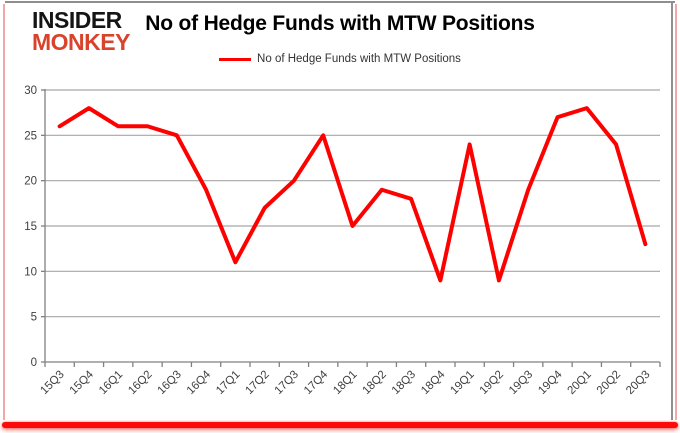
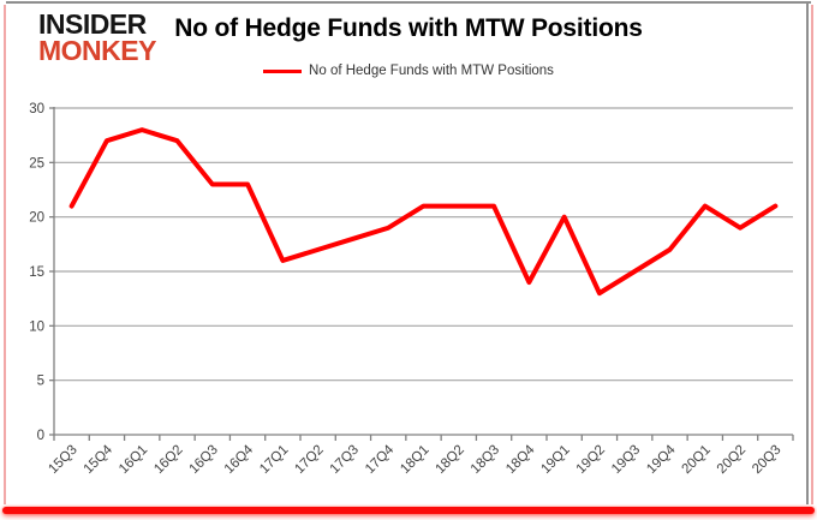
15Q3: 26 -> 21
15Q4: 28 -> 27
16Q1: 26 -> 28
16Q2: 26 -> 27
16Q3: 25 -> 23
16Q4: 19 -> 23
17Q1: 11 -> 16
17Q3: 20 -> 18
17Q4: 25 -> 19
18Q1: 15 -> 21
18Q2: 19 -> 21
18Q3: 18 -> 21
18Q4: 9 -> 14
19Q1: 24 -> 20
19Q2: 9 -> 13
19Q3: 19 -> 15
19Q4: 27 -> 17
20Q1: 28 -> 21
20Q2: 24 -> 19
20Q3: 13 -> 21
